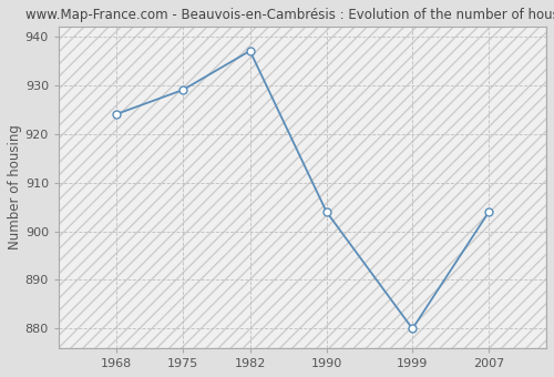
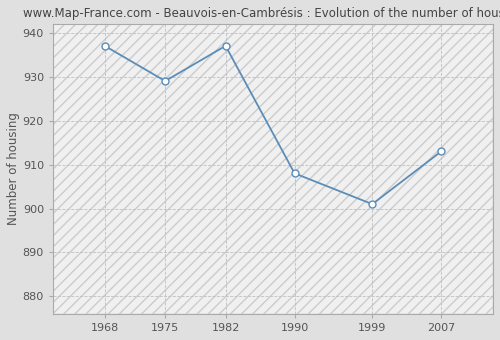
1968: 924 -> 937
1990: 904 -> 908
1999: 880 -> 901
2007: 904 -> 913
